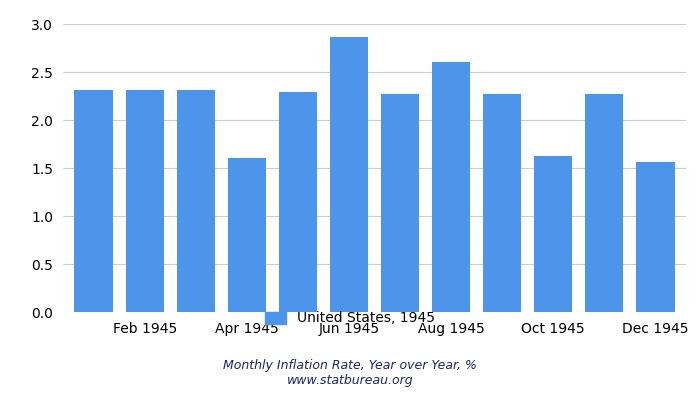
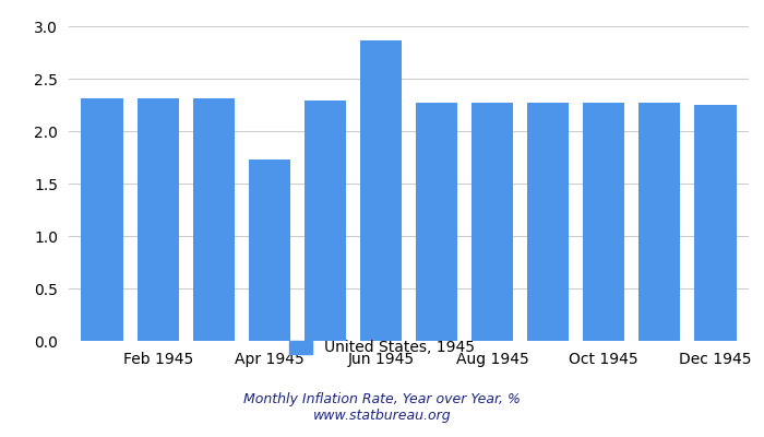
Apr 1945: 1.60 -> 1.73
Aug 1945: 2.60 -> 2.27
Oct 1945: 1.62 -> 2.27
Dec 1945: 1.56 -> 2.25
